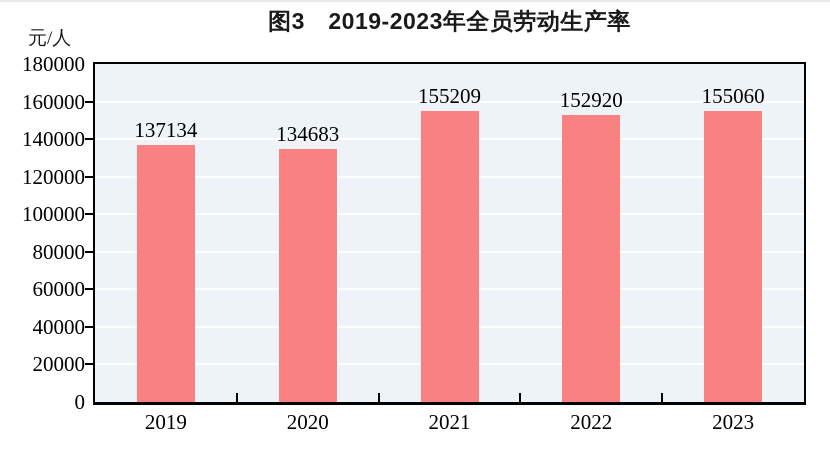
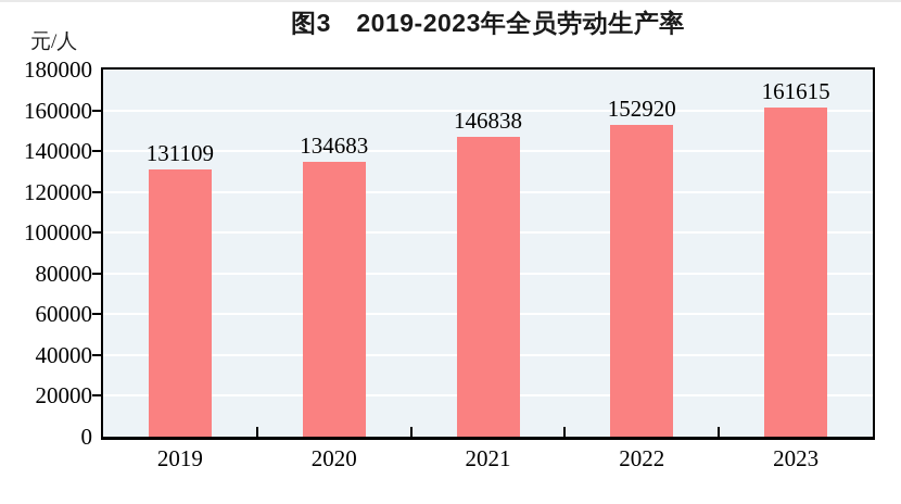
2019: 137134 -> 131109
2021: 155209 -> 146838
2023: 155060 -> 161615
